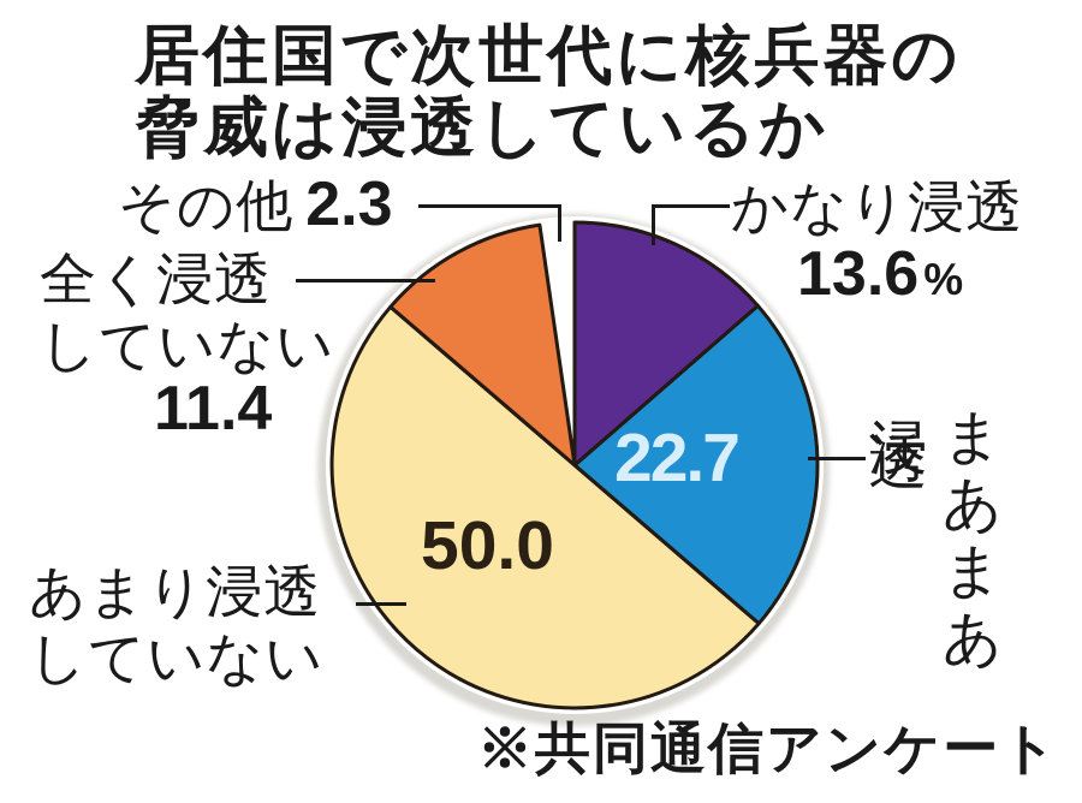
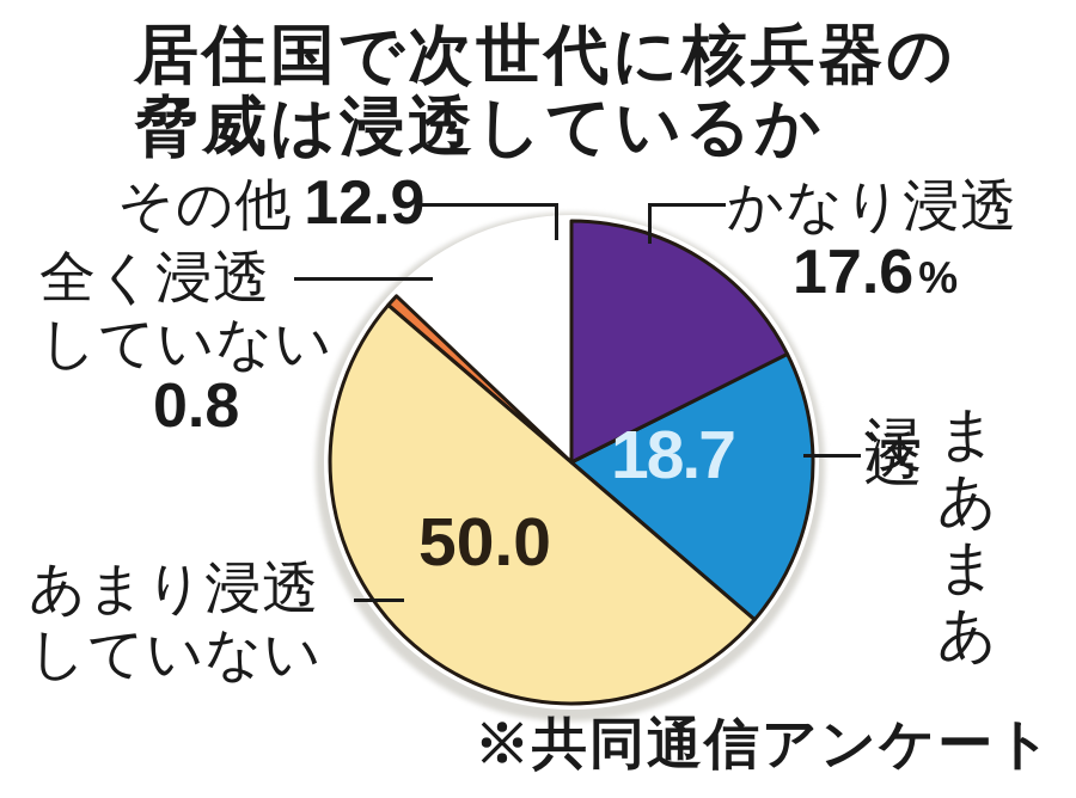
かなり浸透: 13.6 -> 17.6
まあまあ浸透: 22.7 -> 18.7
全く浸透していない: 11.4 -> 0.8
その他: 2.3 -> 12.9
